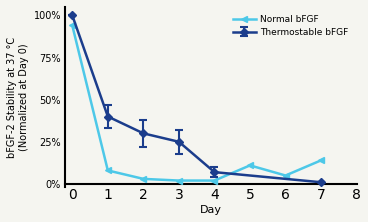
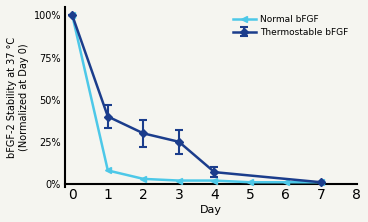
Normal bFGF/0: 94% -> 100%
Normal bFGF/5: 11% -> 1%
Normal bFGF/6: 5% -> 1%
Normal bFGF/7: 14% -> 1%
